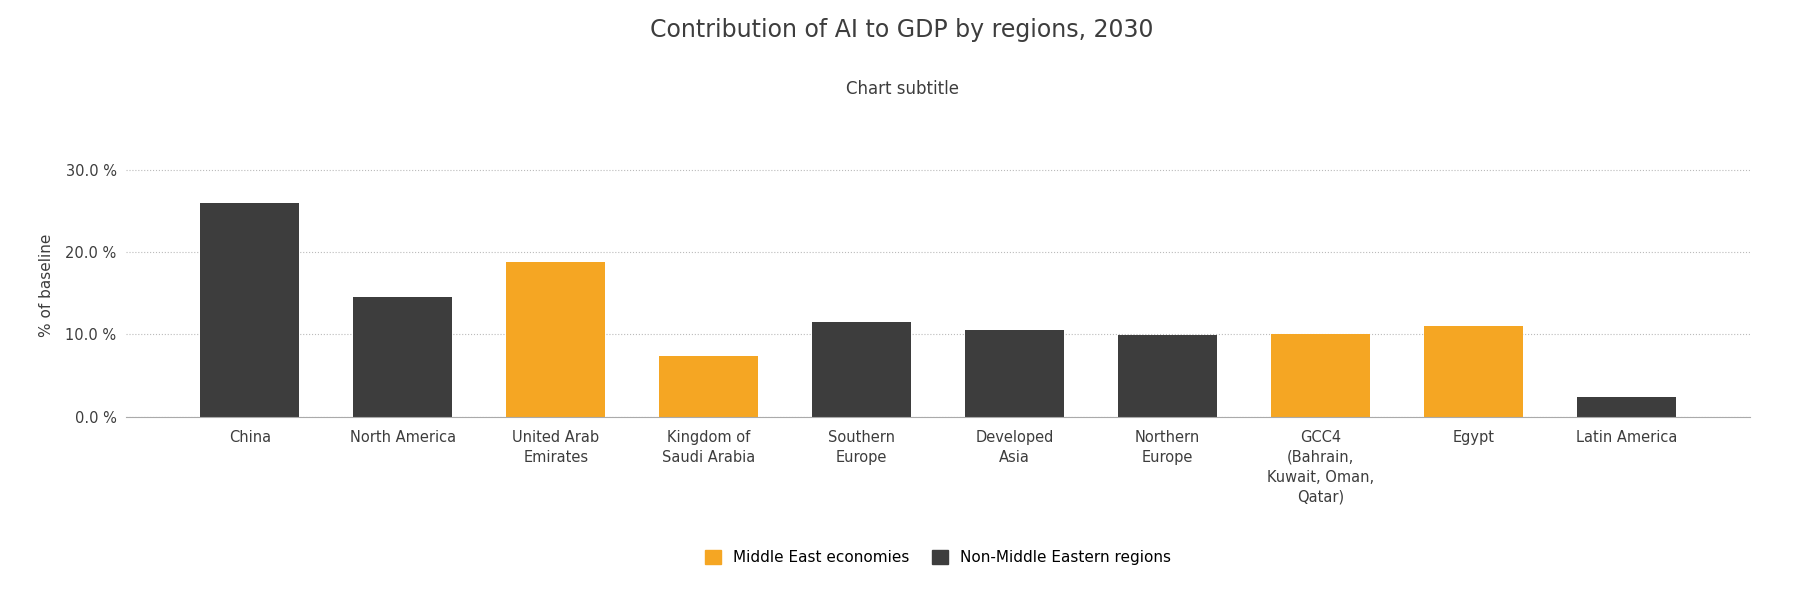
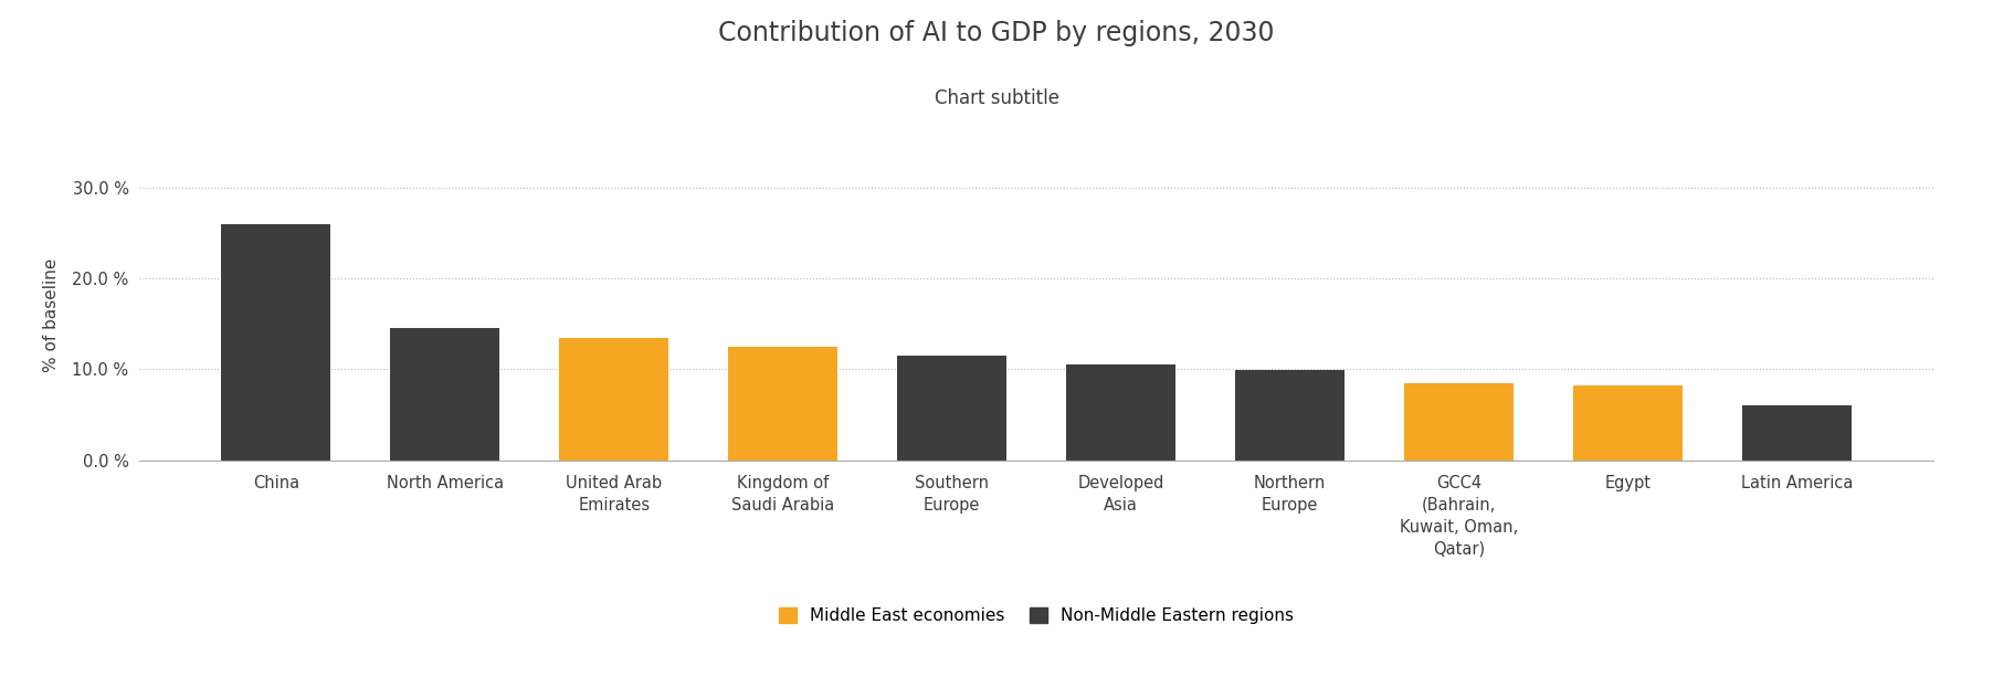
United Arab Emirates: 18.8 % -> 13.5 %
Kingdom of Saudi Arabia: 7.4 % -> 12.5 %
GCC4 (Bahrain, Kuwait, Oman, Qatar): 10.0 % -> 8.5 %
Egypt: 11.0 % -> 8.2 %
Latin America: 2.4 % -> 6.0 %
